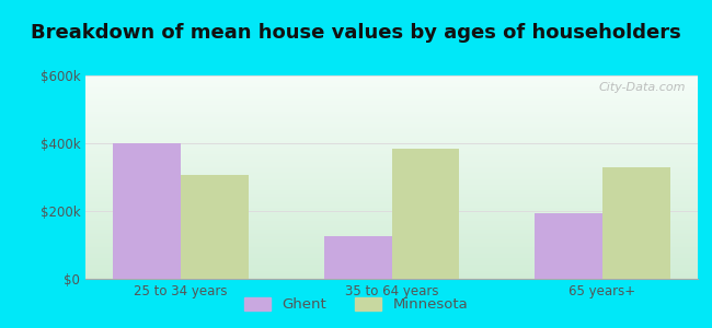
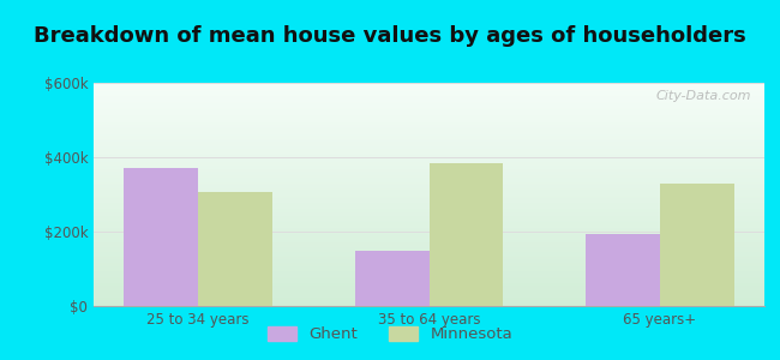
Ghent/25 to 34 years: $400k -> $370k
Ghent/35 to 64 years: $125k -> $150k
